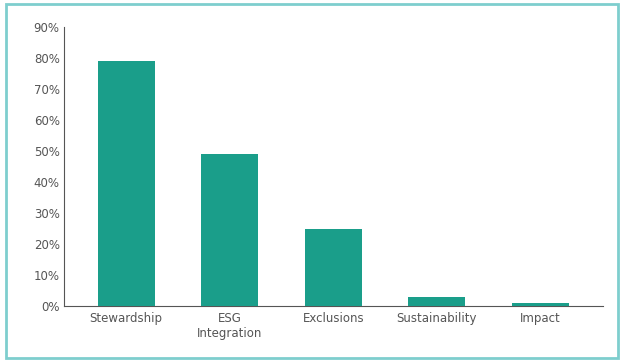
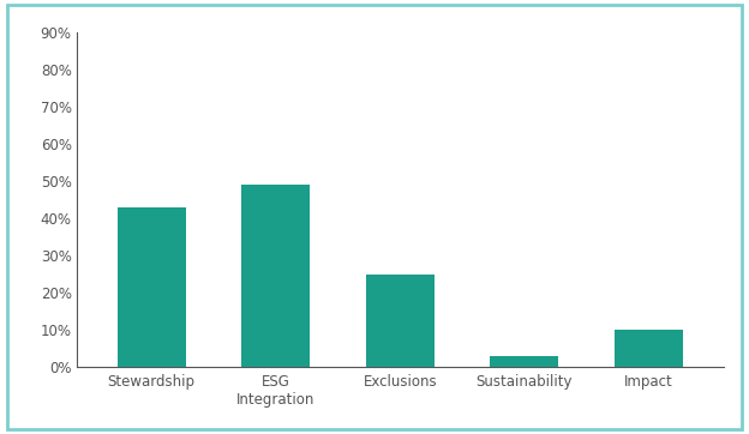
Stewardship: 79% -> 43%
Impact: 1% -> 10%
